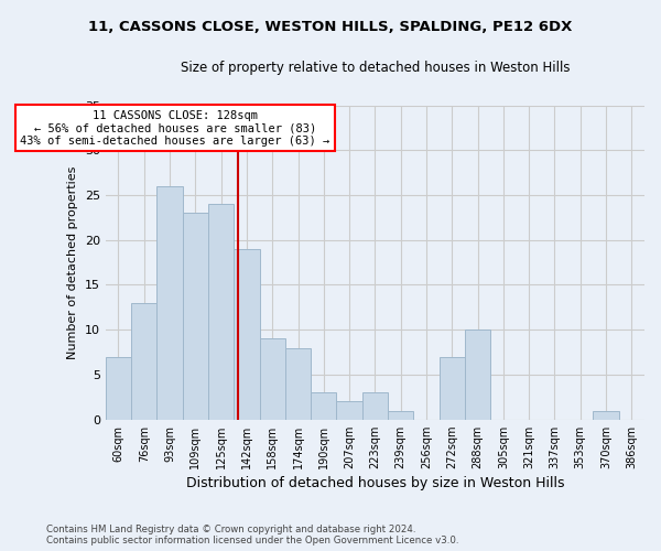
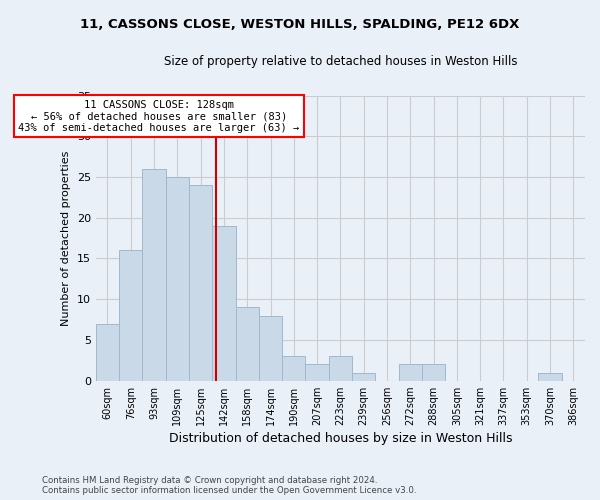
76sqm: 13 -> 16
109sqm: 23 -> 25
272sqm: 7 -> 2
288sqm: 10 -> 2
